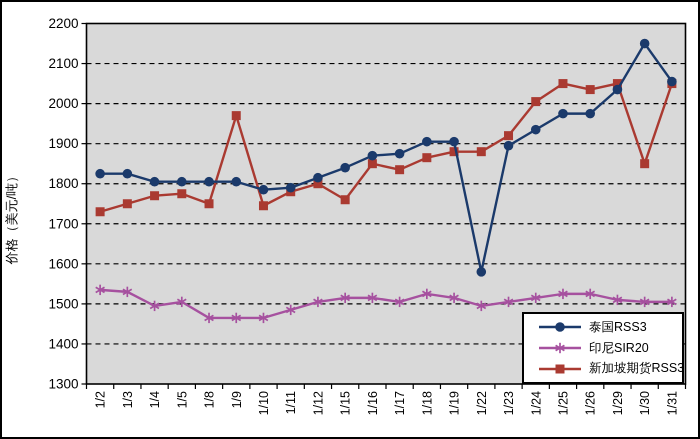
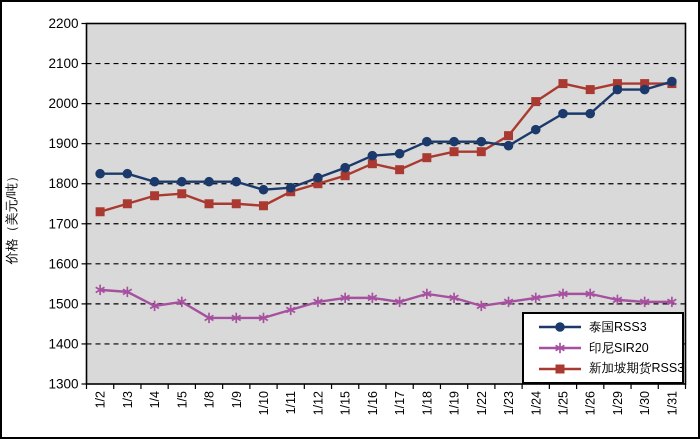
新加坡期货RSS3/1/9: 1970 -> 1750
新加坡期货RSS3/1/15: 1760 -> 1820
泰国RSS3/1/22: 1580 -> 1900
泰国RSS3/1/30: 2150 -> 2040
新加坡期货RSS3/1/30: 1850 -> 2050
